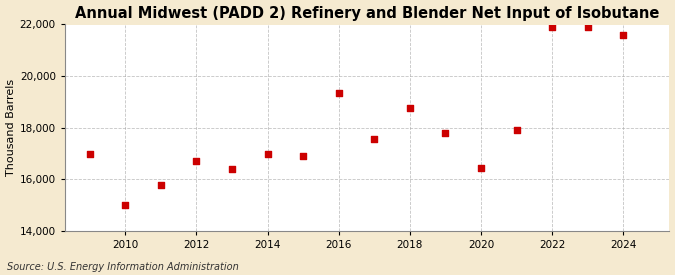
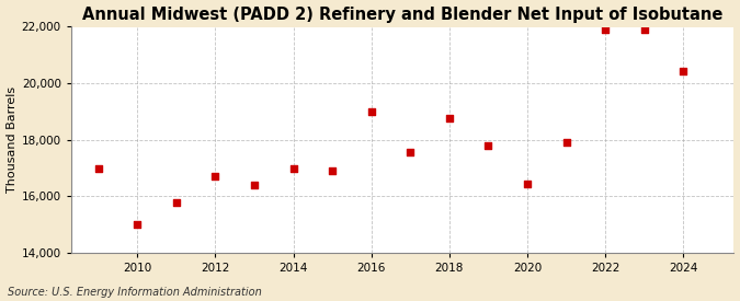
2016: 19,350 -> 19,000
2024: 21,600 -> 20,450
